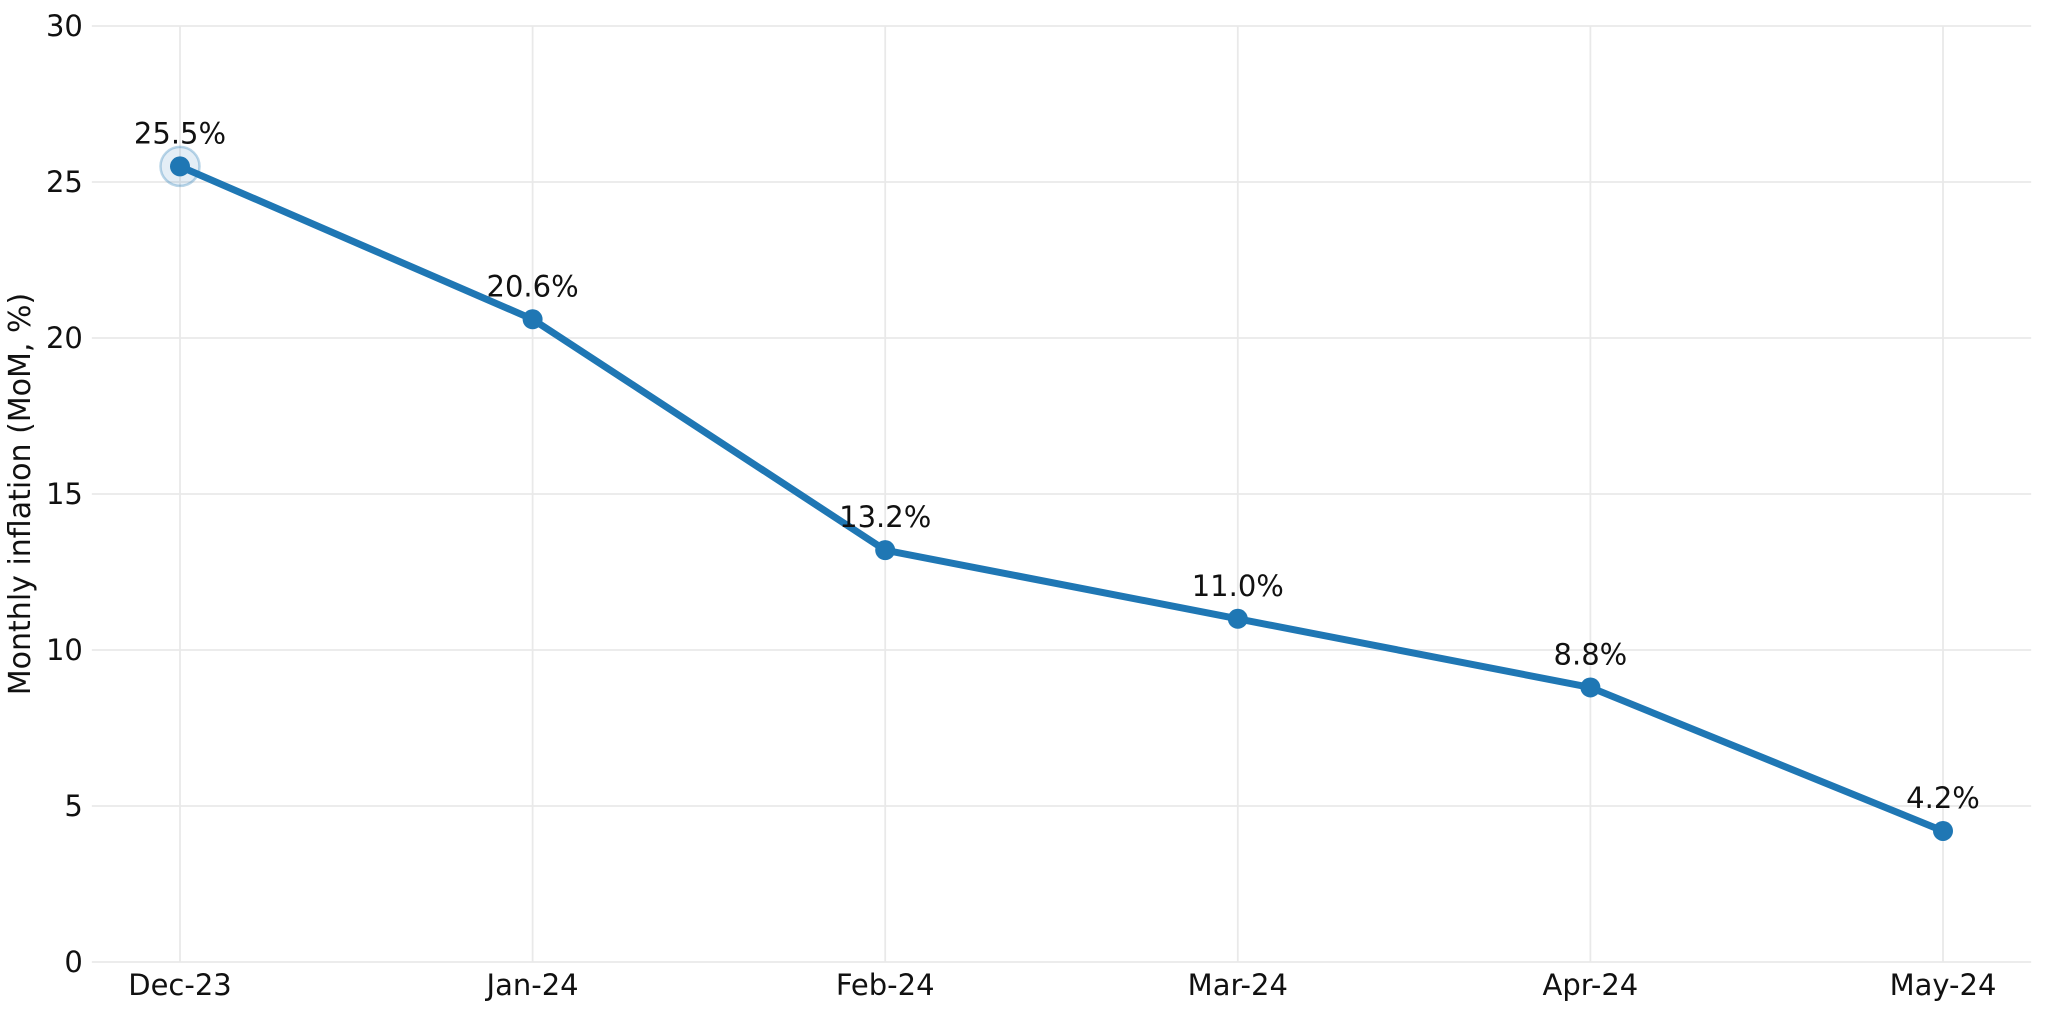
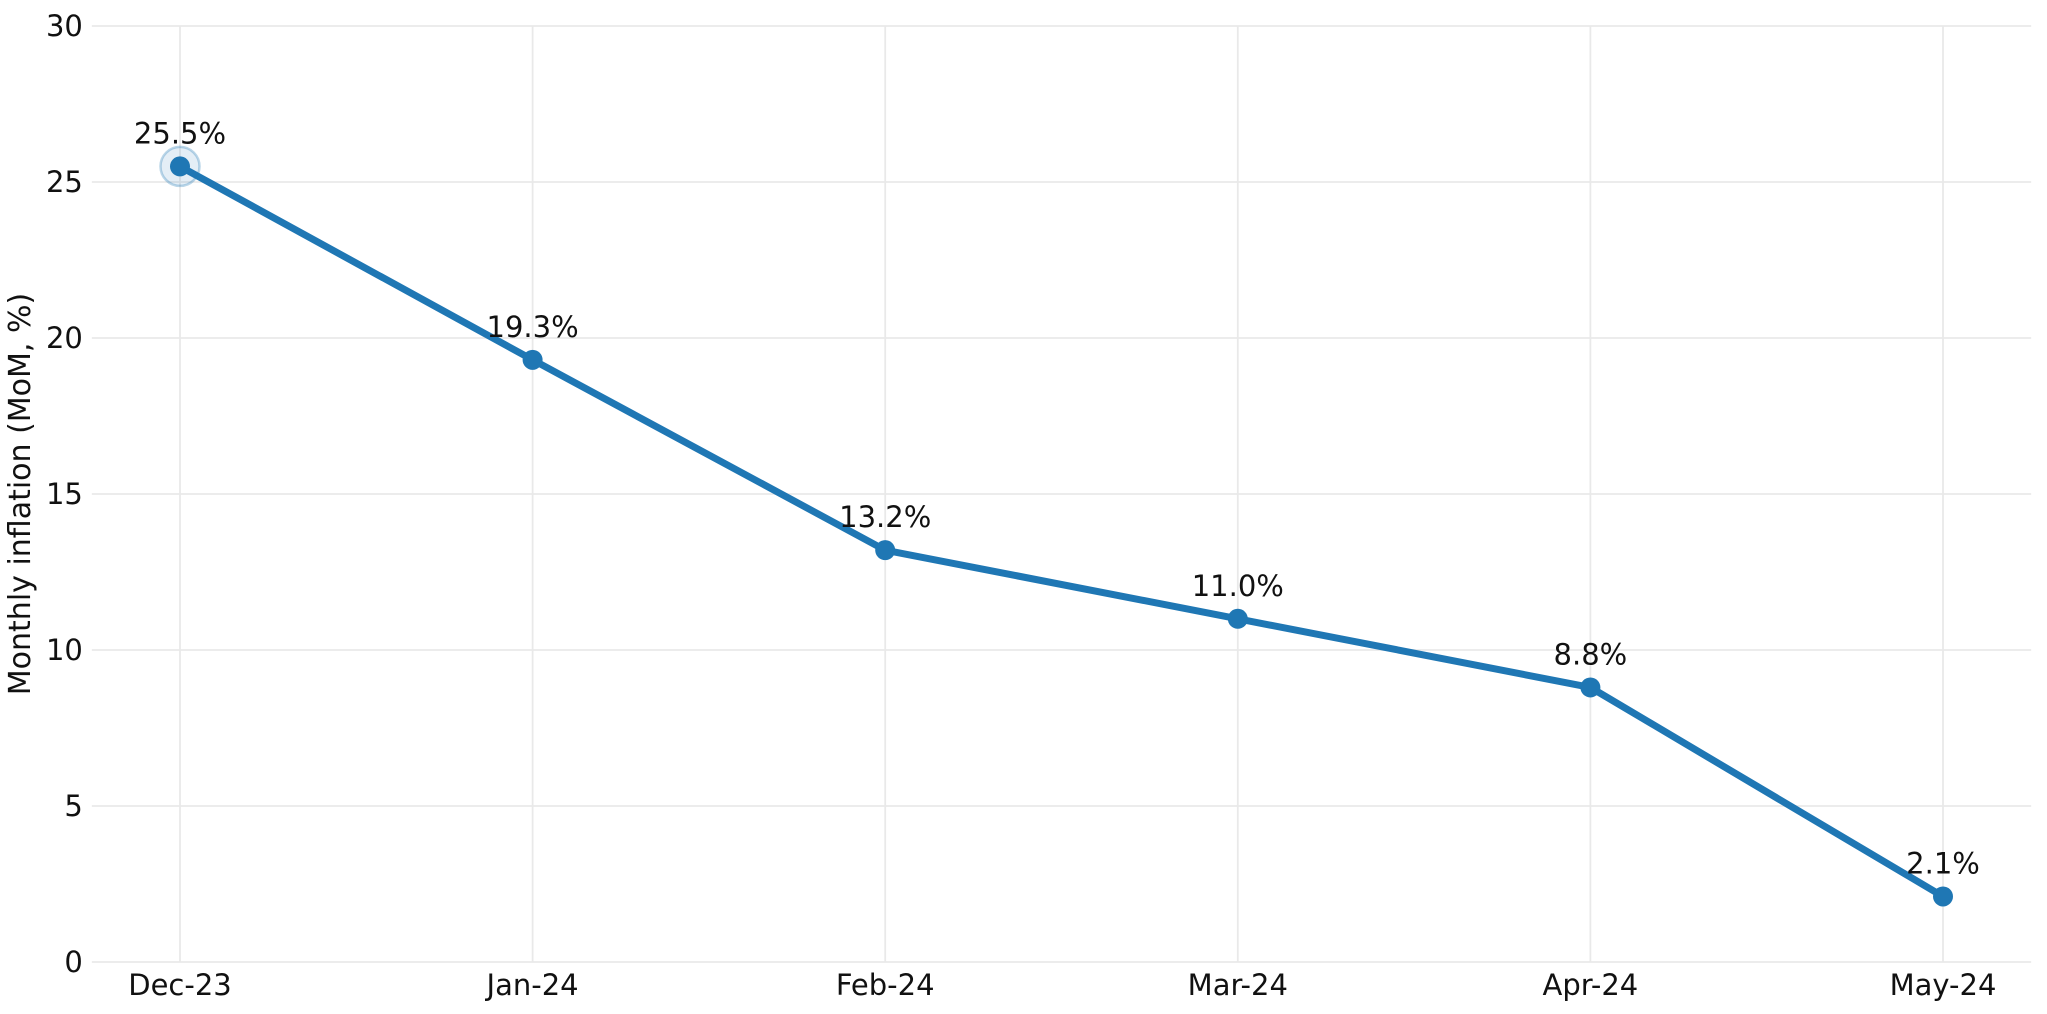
Jan-24: 20.6% -> 19.3%
May-24: 4.2% -> 2.1%
